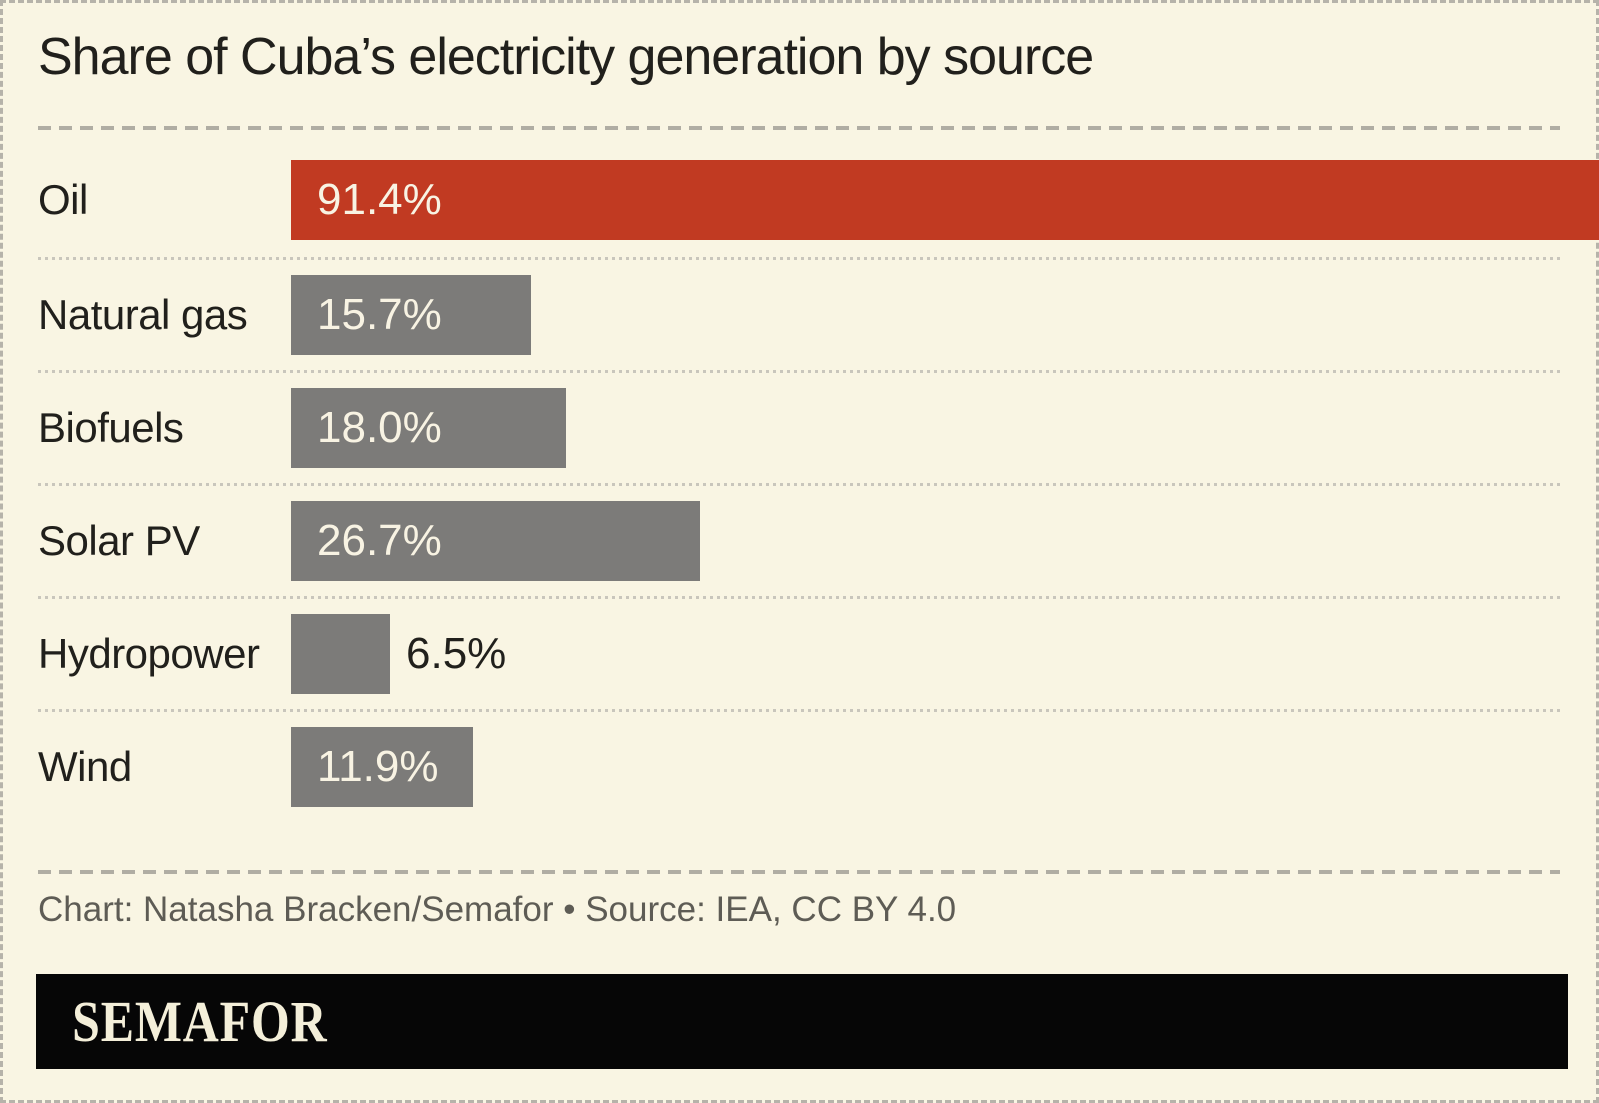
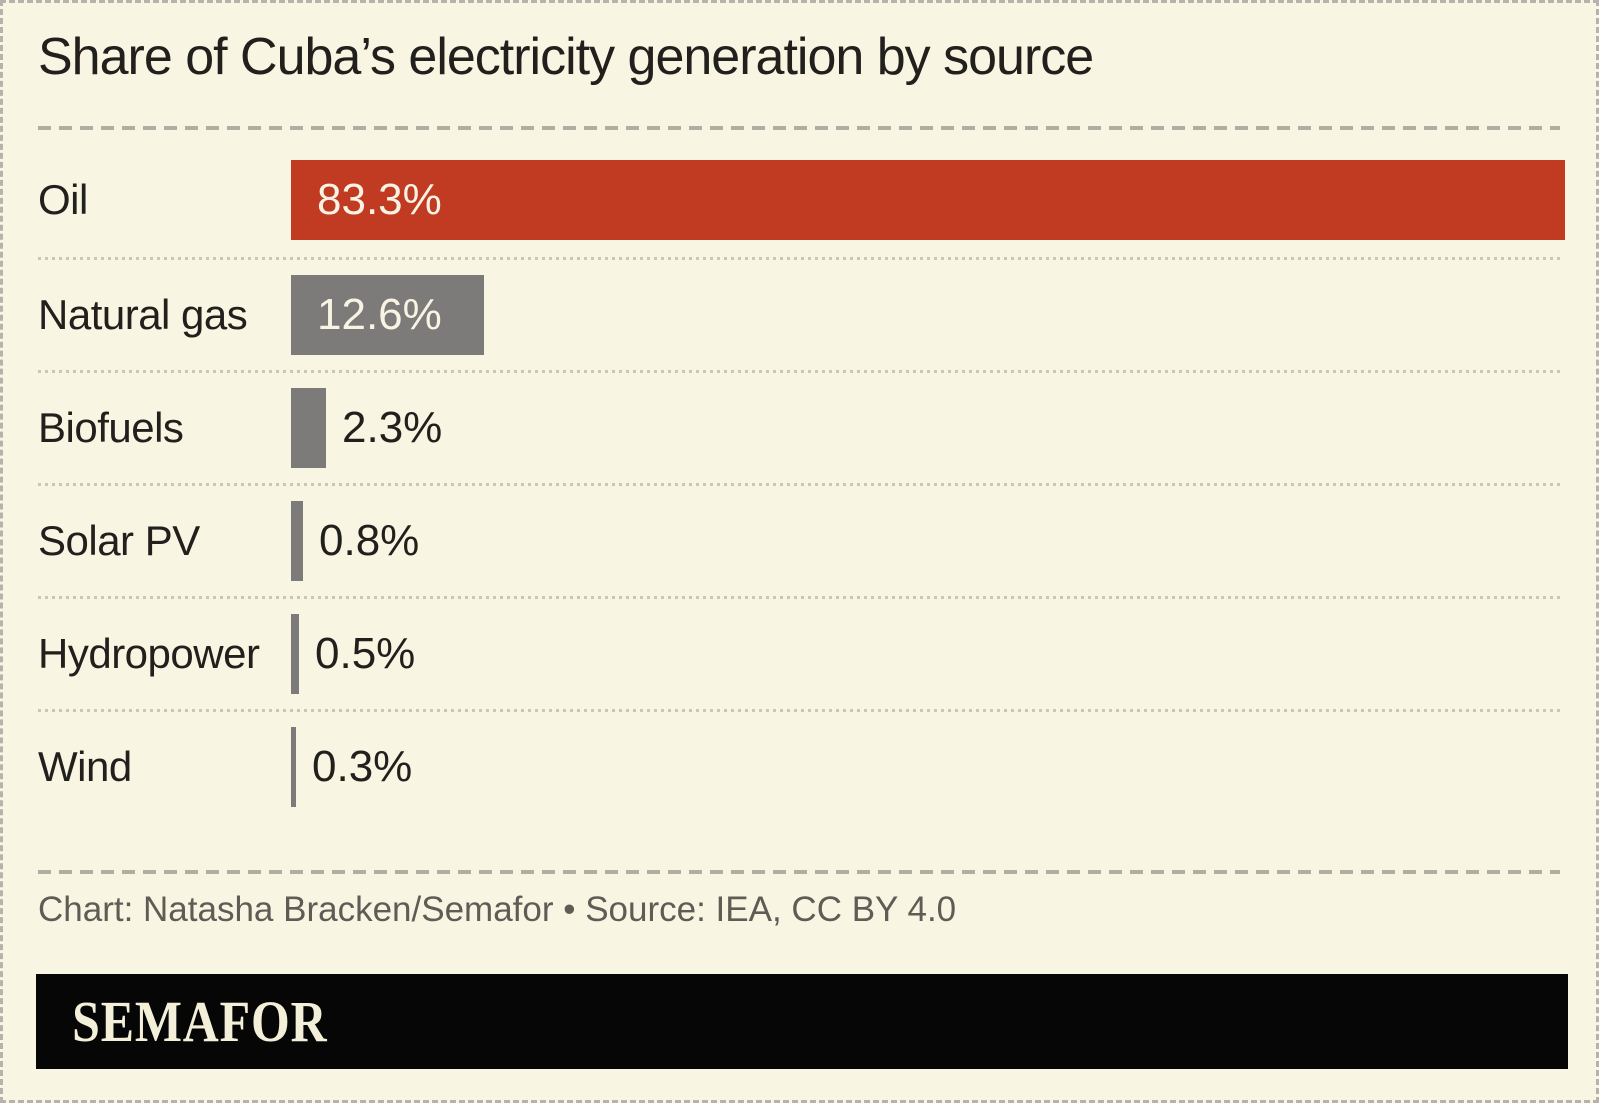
Oil: 91.4% -> 83.3%
Natural gas: 15.7% -> 12.6%
Biofuels: 18.0% -> 2.3%
Solar PV: 26.7% -> 0.8%
Hydropower: 6.5% -> 0.5%
Wind: 11.9% -> 0.3%
